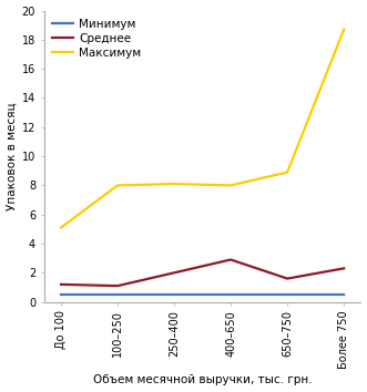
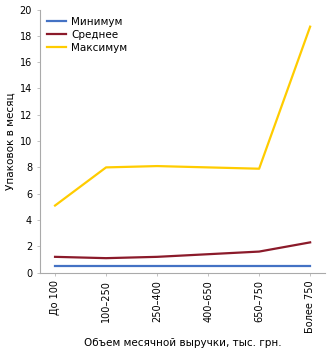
Среднее/250–400: 2.0 -> 1.2
Среднее/400–650: 2.9 -> 1.4
Максимум/650–750: 8.9 -> 7.9
